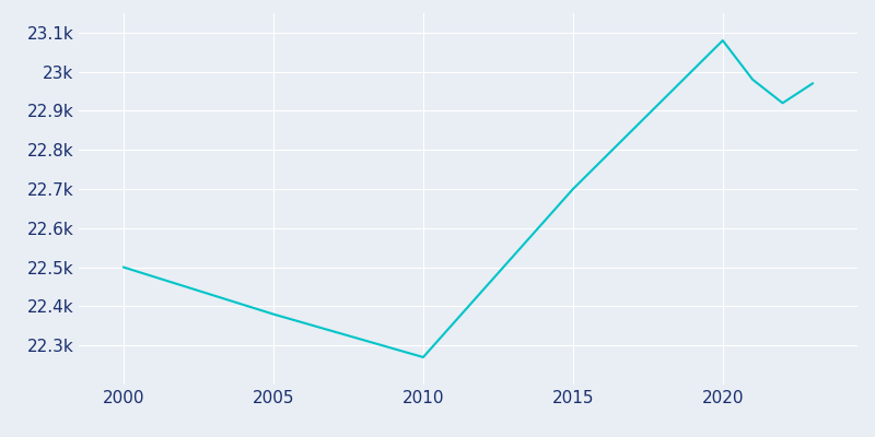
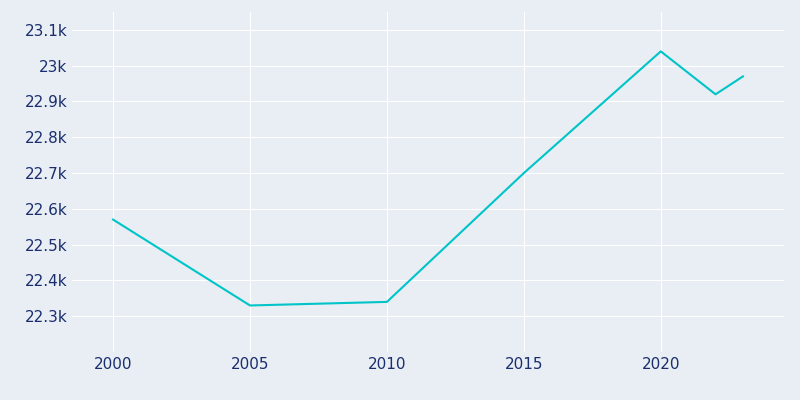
2000: 22.50k -> 22.57k
2005: 22.38k -> 22.33k
2010: 22.27k -> 22.34k
2020: 23.08k -> 23.04k
